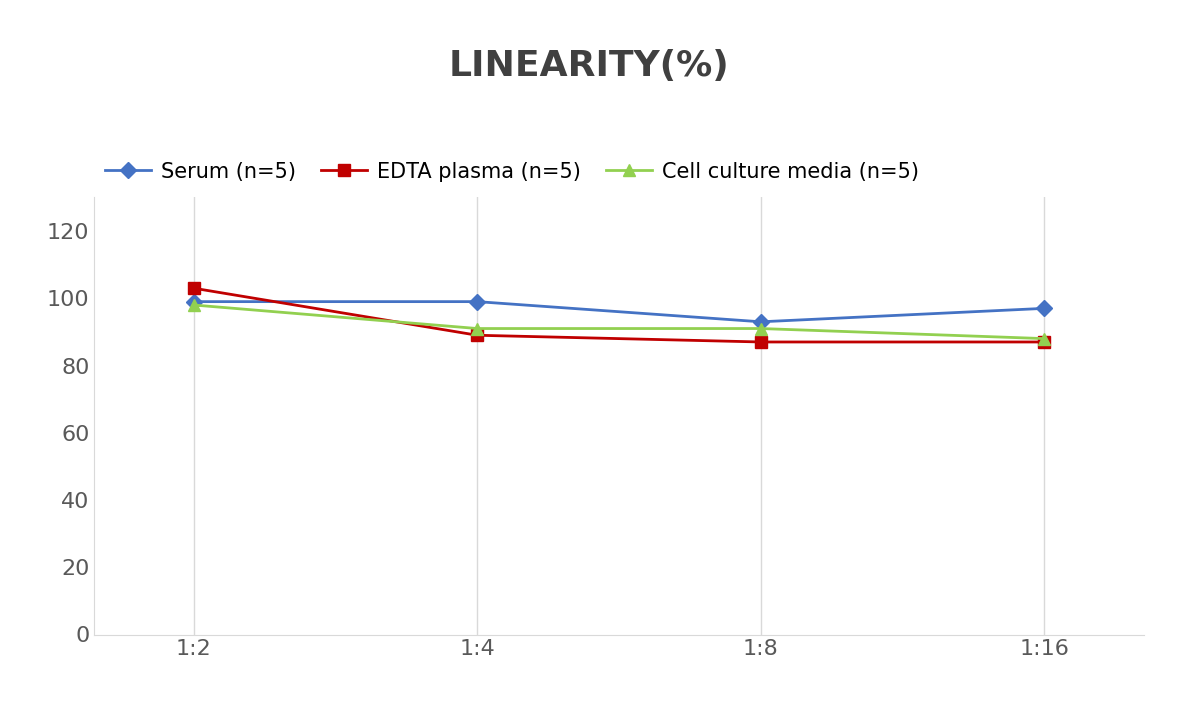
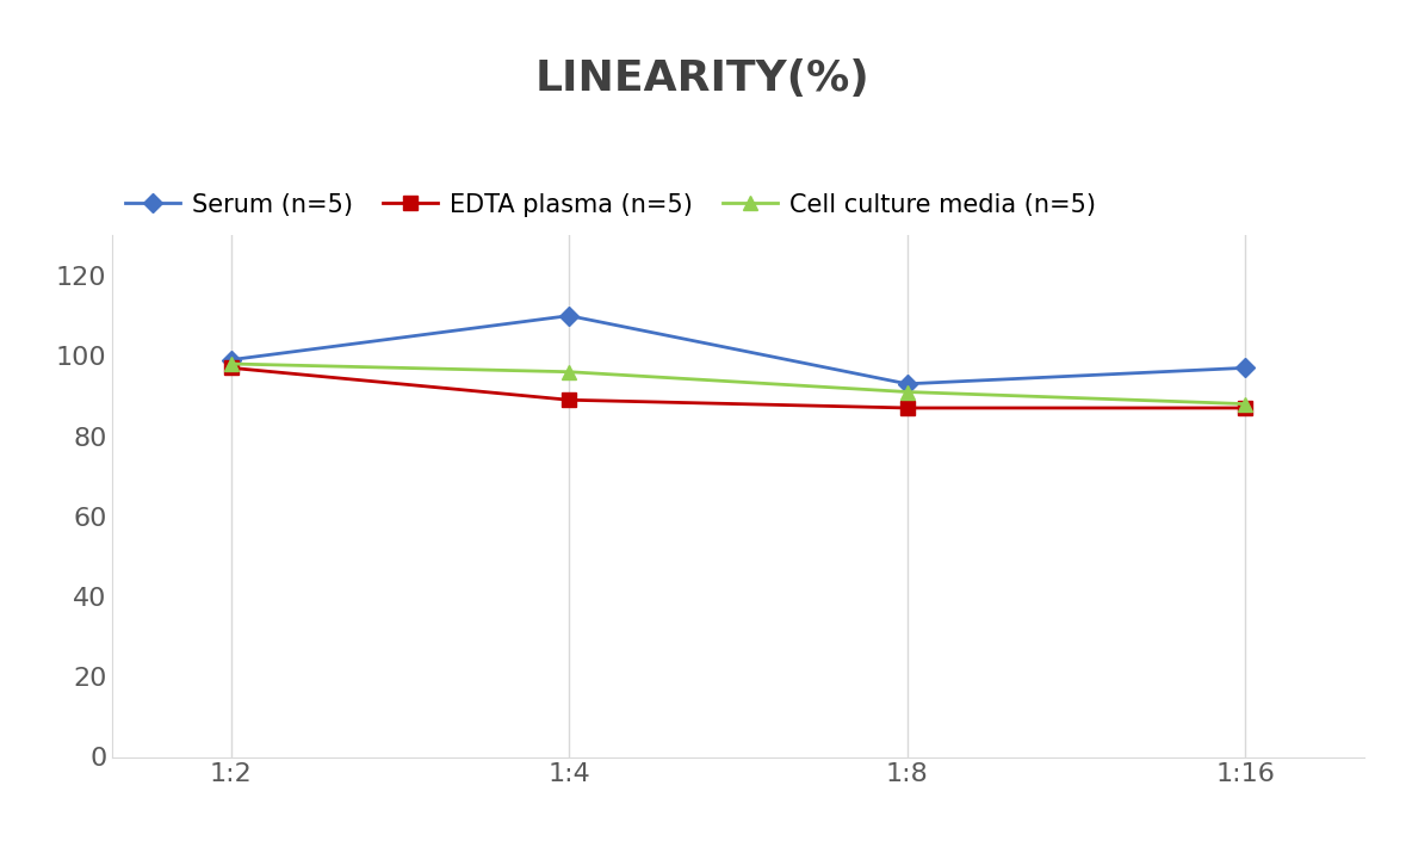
EDTA plasma (n=5)/1:2: 103 -> 97
Serum (n=5)/1:4: 99 -> 110
Cell culture media (n=5)/1:4: 91 -> 96
